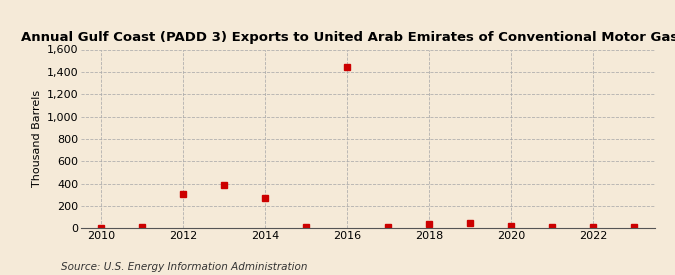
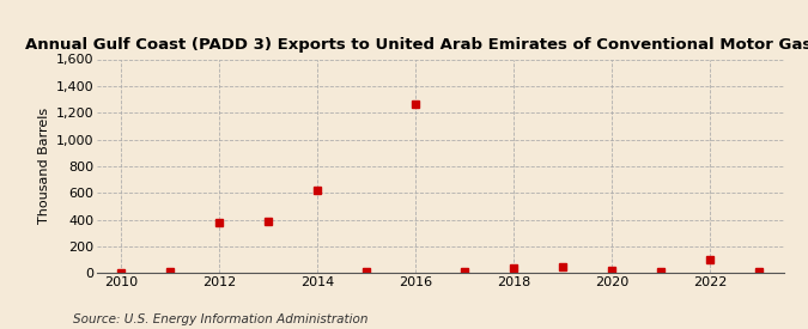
2012: 300 -> 380
2014: 270 -> 620
2016: 1,440 -> 1,260
2022: 10 -> 100
